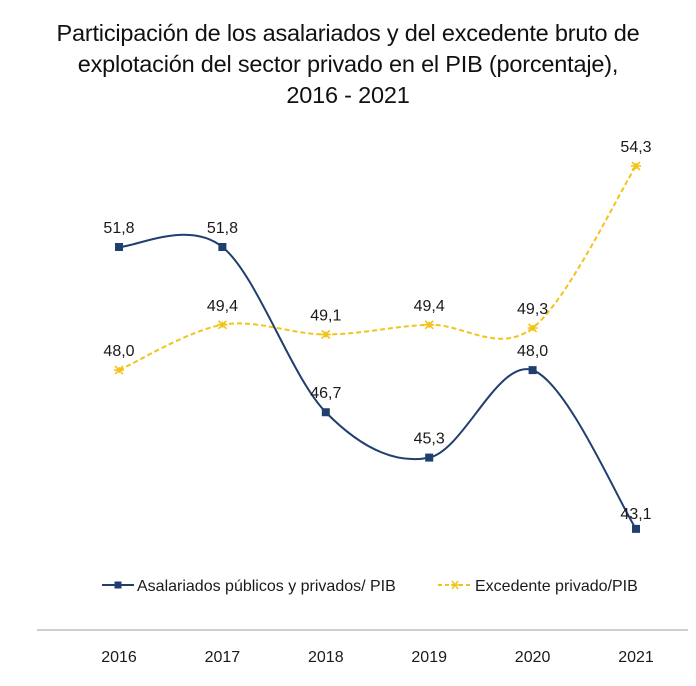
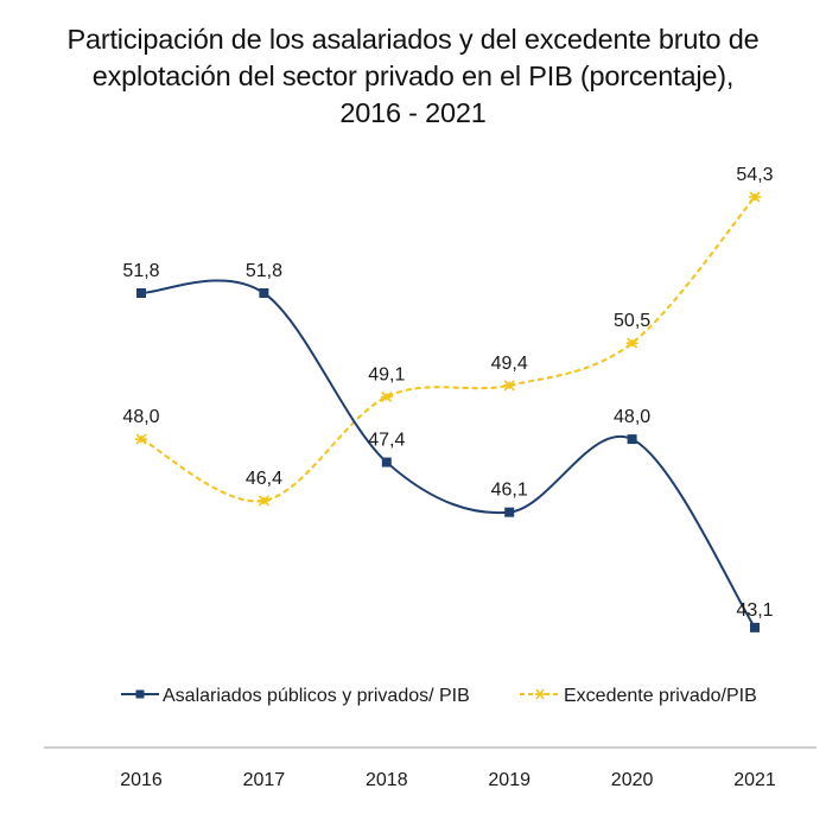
Excedente privado/PIB/2017: 49,4 -> 46,4
Asalariados públicos y privados/ PIB/2018: 46,7 -> 47,4
Asalariados públicos y privados/ PIB/2019: 45,3 -> 46,1
Excedente privado/PIB/2020: 49,3 -> 50,5
